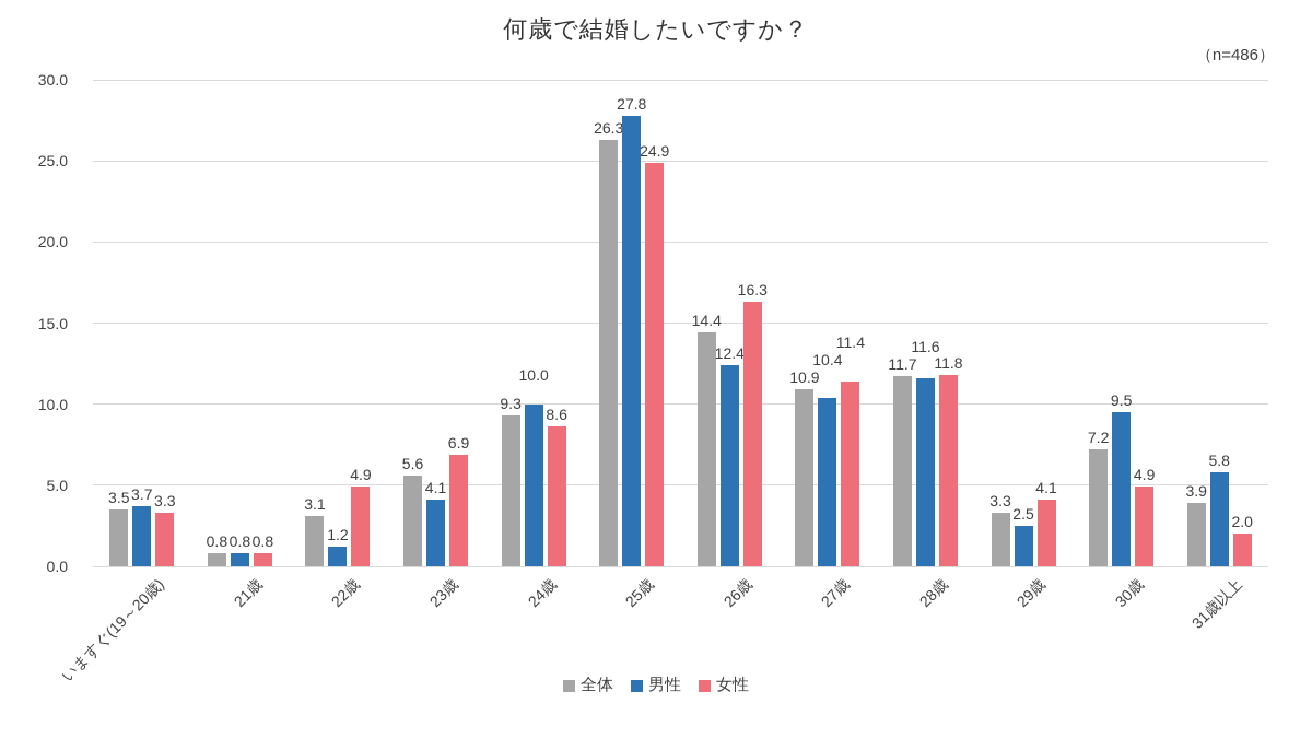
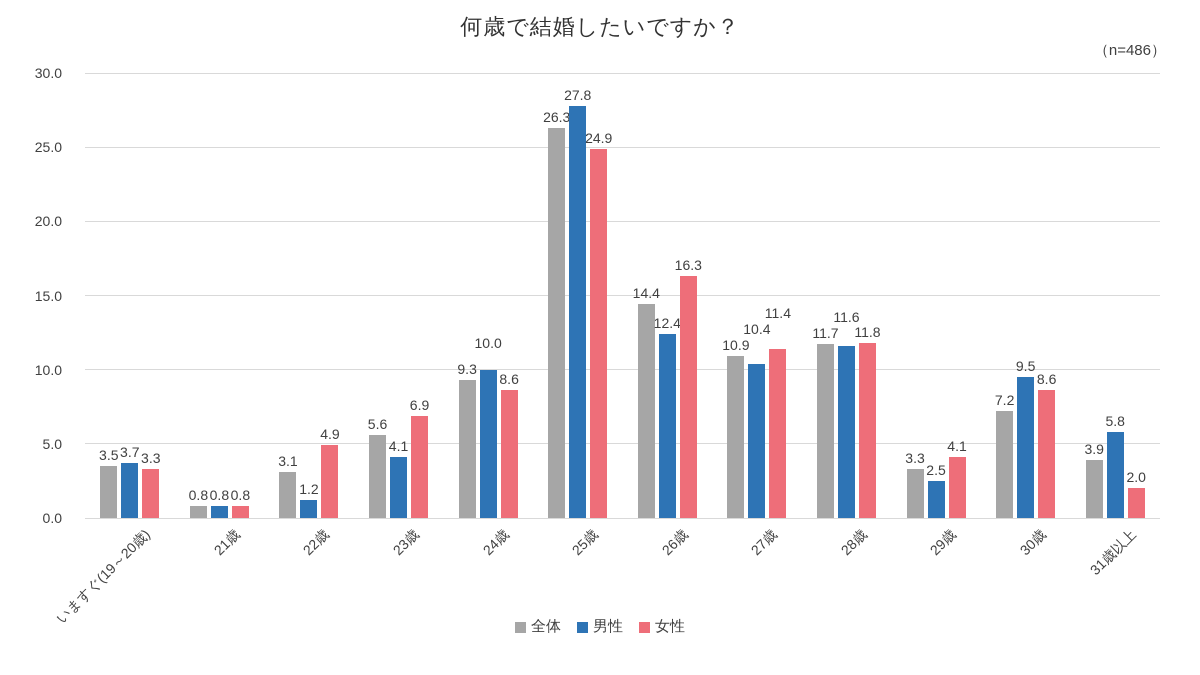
女性/30歳: 4.9 -> 8.6
